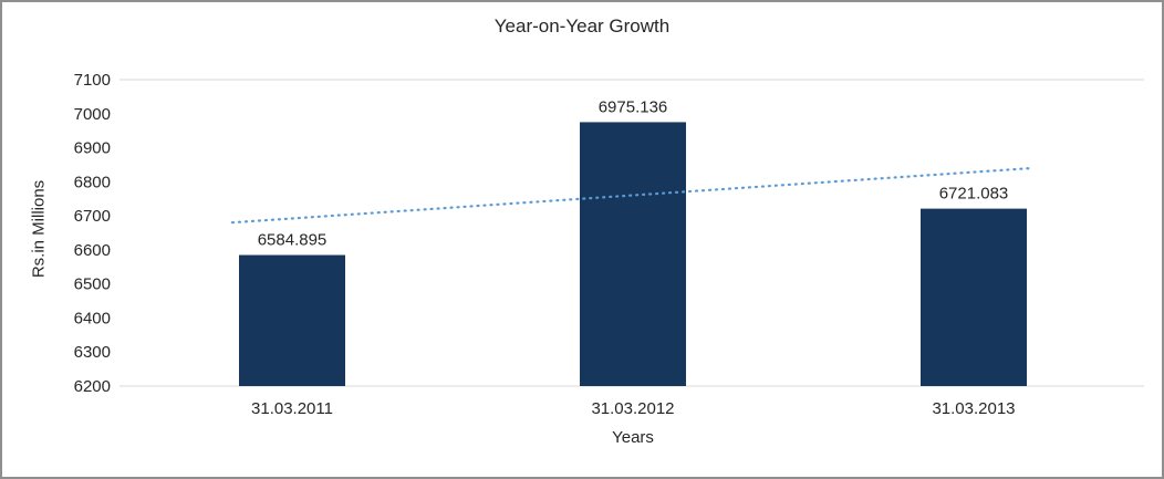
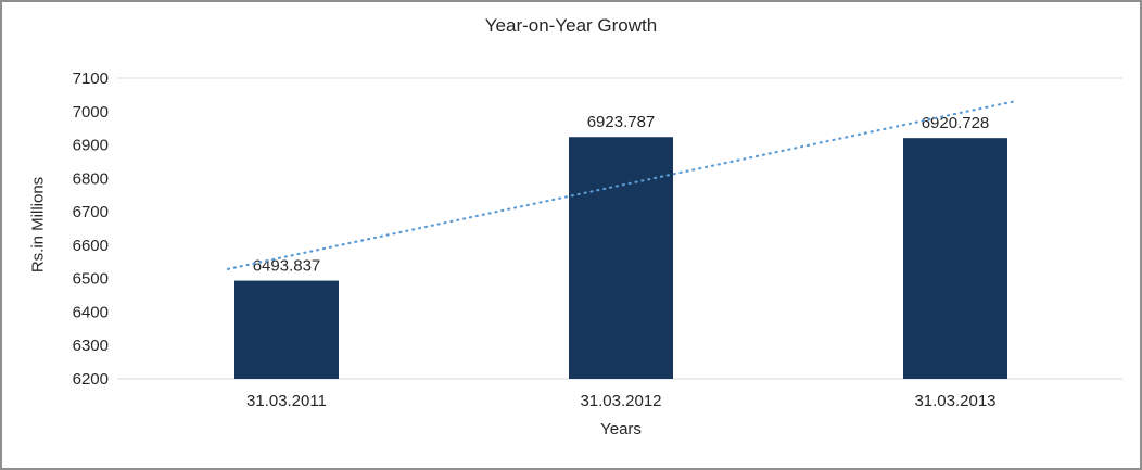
31.03.2011: 6584.895 -> 6493.837
31.03.2012: 6975.136 -> 6923.787
31.03.2013: 6721.083 -> 6920.728
